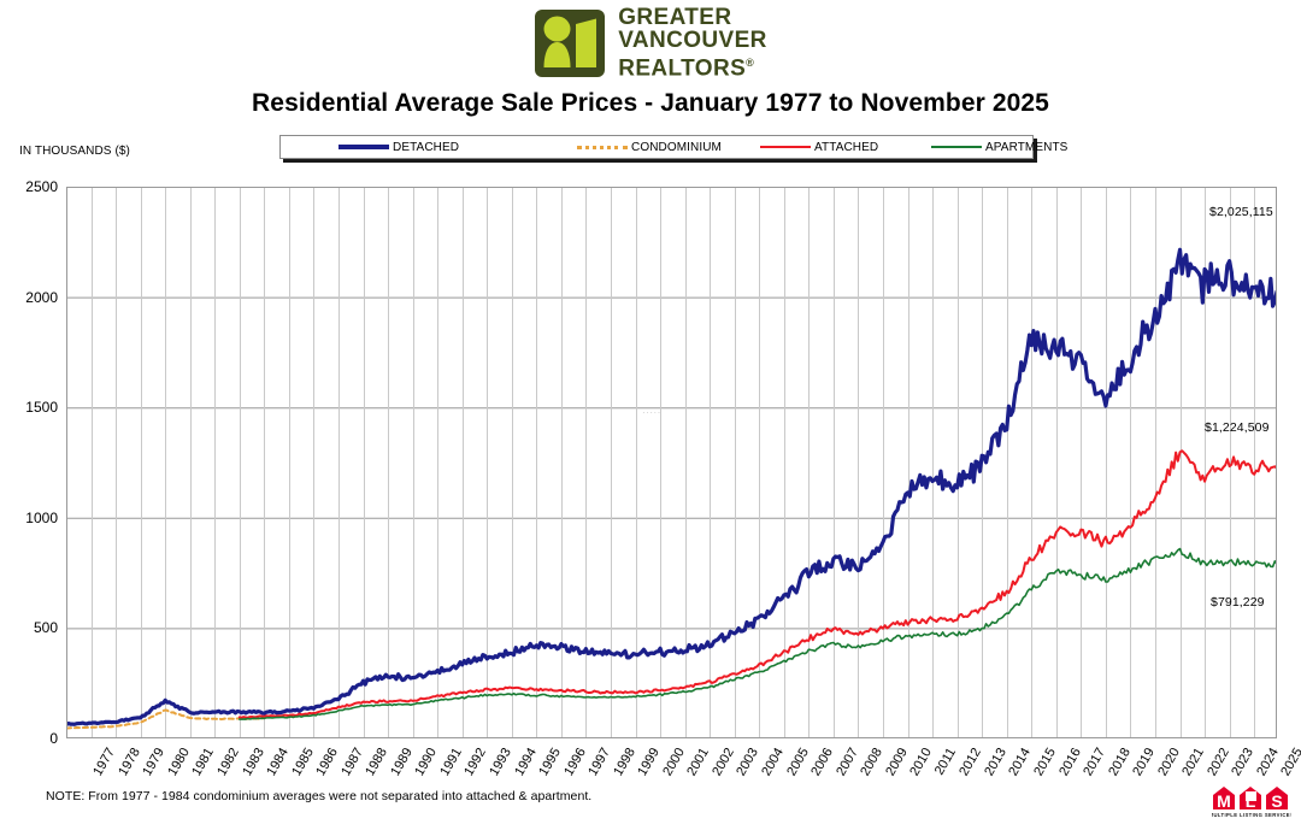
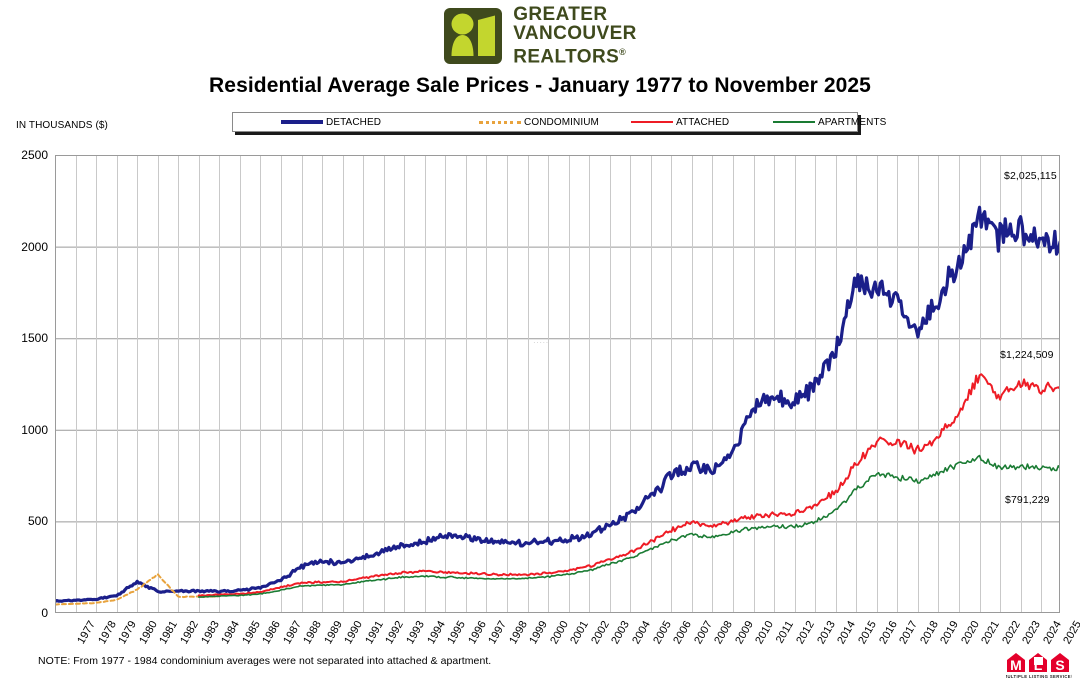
CONDOMINIUM/1982: 90 -> 210
